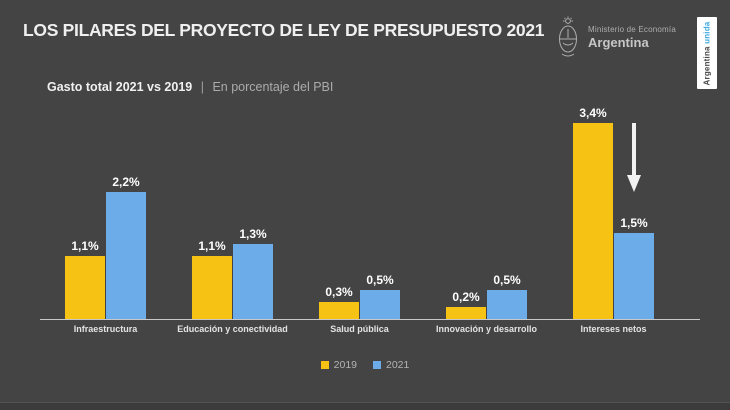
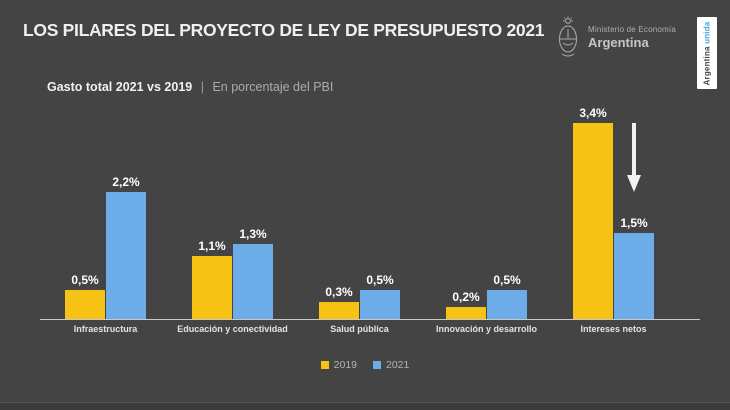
2019/Infraestructura: 1,1% -> 0,5%
